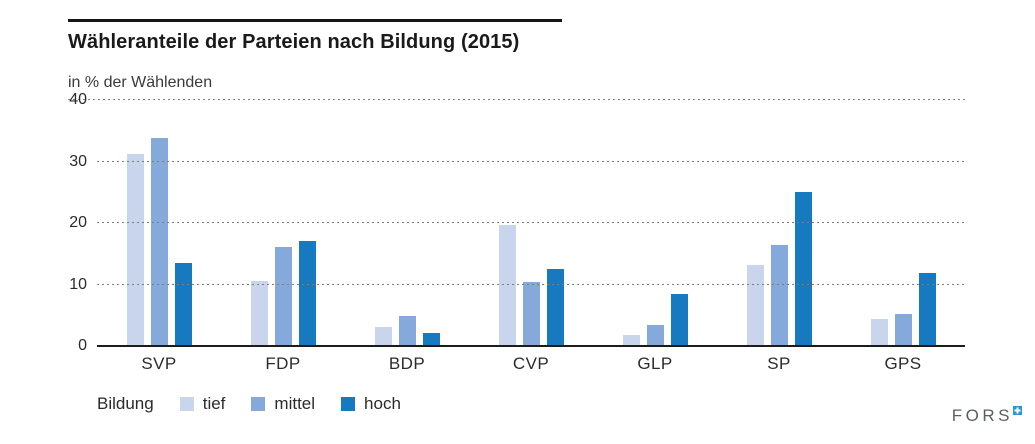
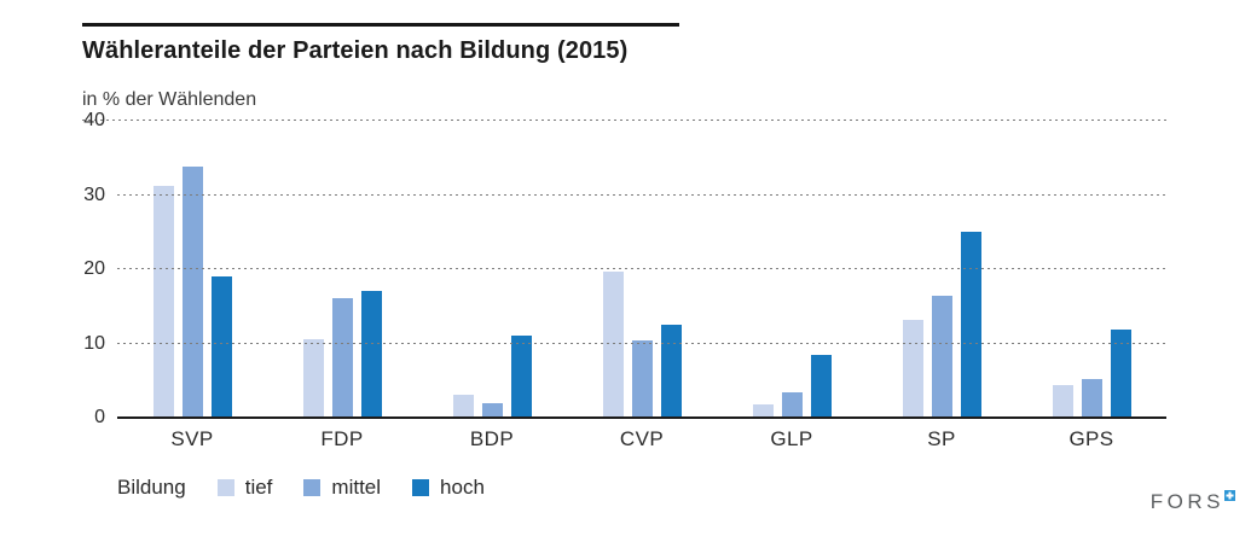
hoch/SVP: 14 -> 19
mittel/BDP: 5 -> 2
hoch/BDP: 2 -> 11
